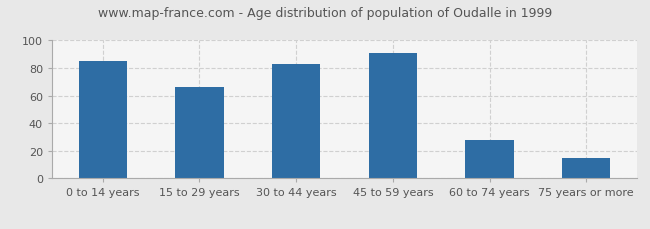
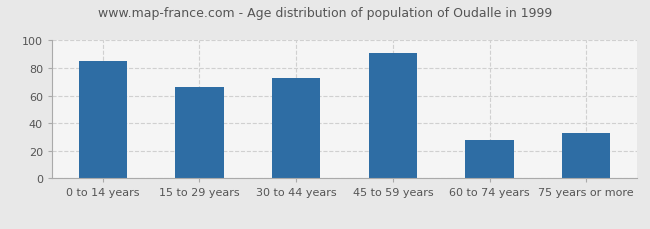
30 to 44 years: 83 -> 73
75 years or more: 15 -> 33
